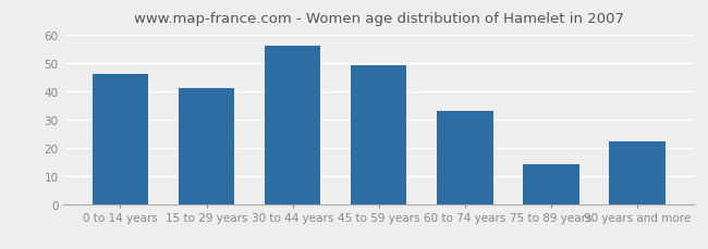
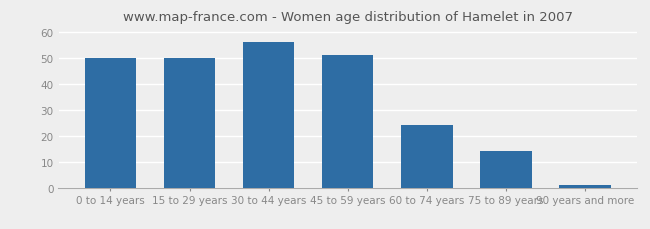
0 to 14 years: 46 -> 50
15 to 29 years: 41 -> 50
45 to 59 years: 49 -> 51
60 to 74 years: 33 -> 24
90 years and more: 22 -> 1
